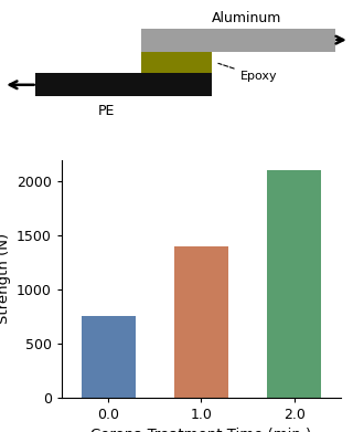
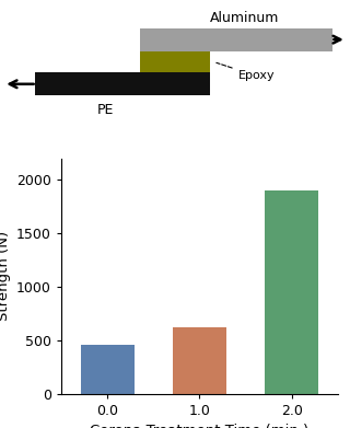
0.0: 750 -> 460
1.0: 1400 -> 620
2.0: 2100 -> 1900
